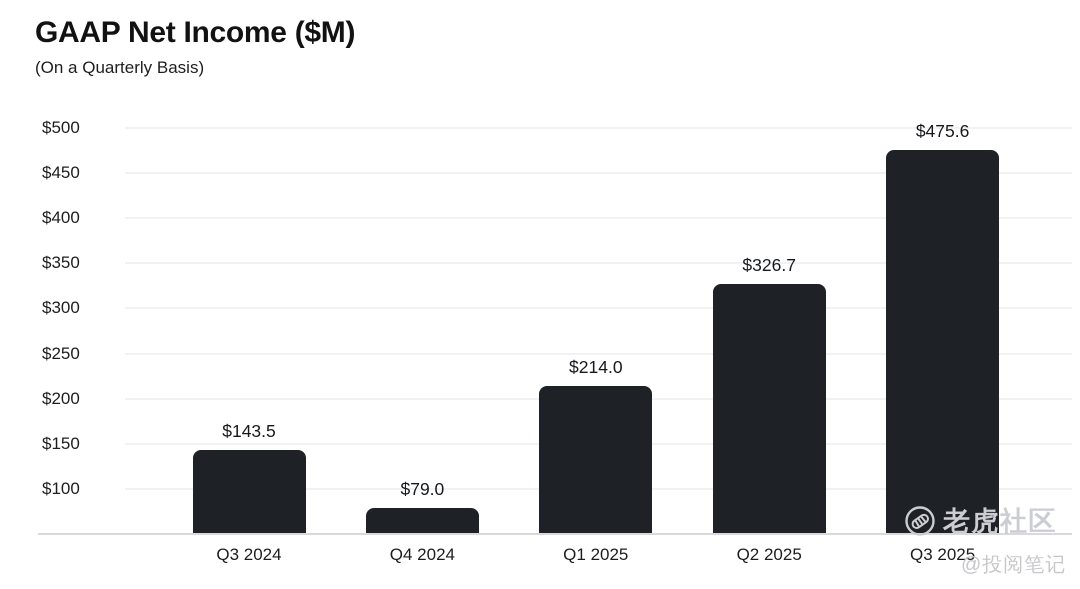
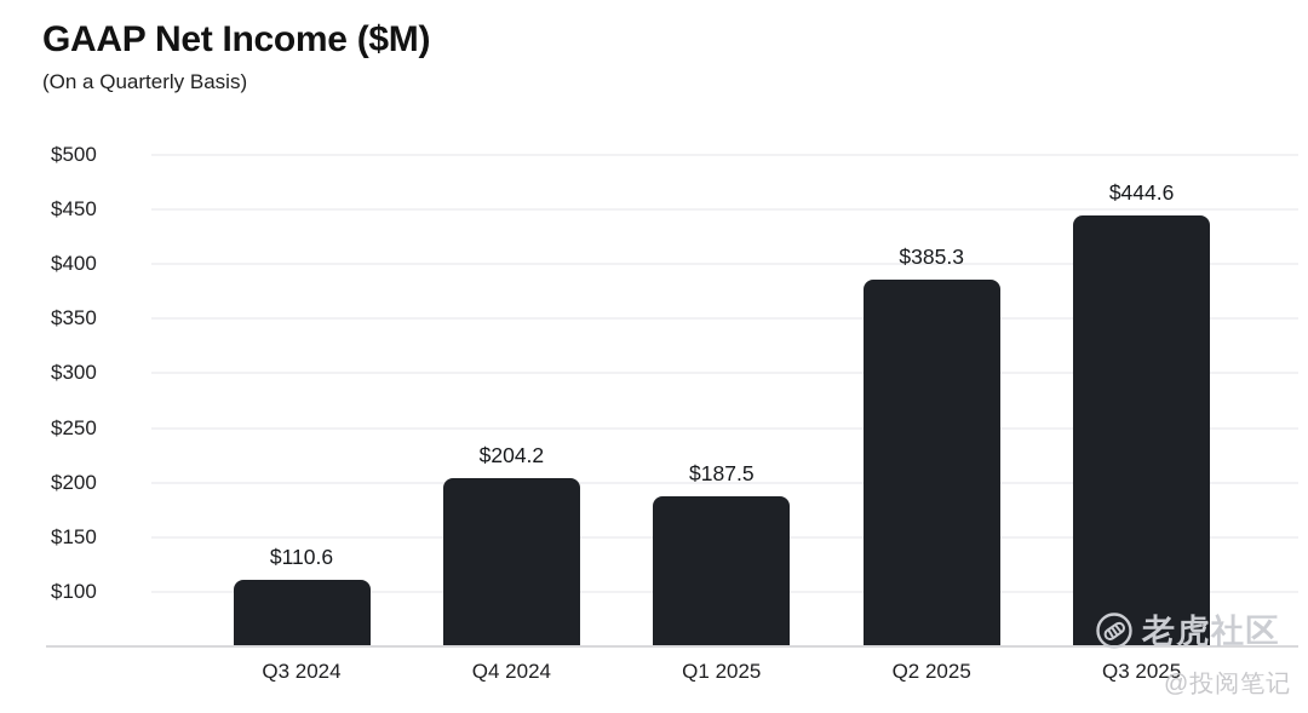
Q3 2024: $143.5 -> $110.6
Q4 2024: $79.0 -> $204.2
Q1 2025: $214.0 -> $187.5
Q2 2025: $326.7 -> $385.3
Q3 2025: $475.6 -> $444.6
